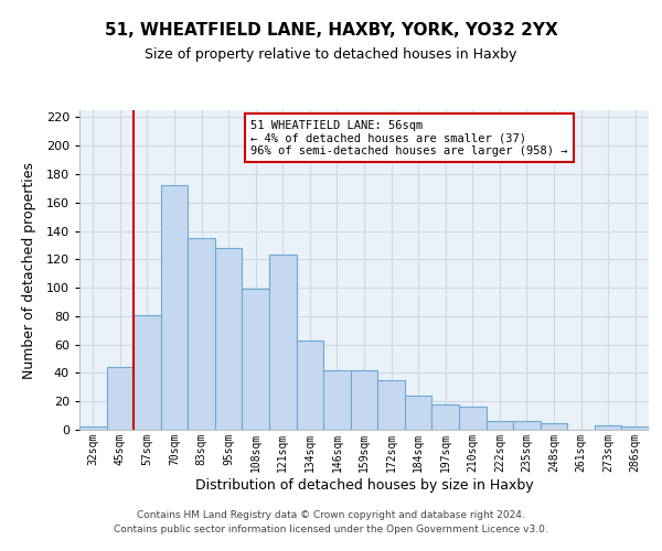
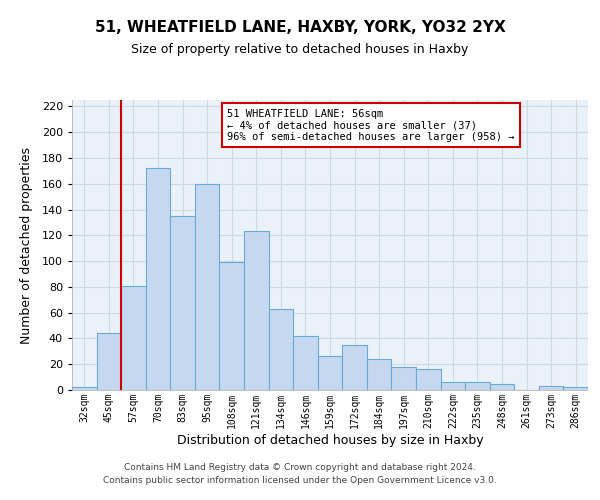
95sqm: 128 -> 160
159sqm: 42 -> 26
